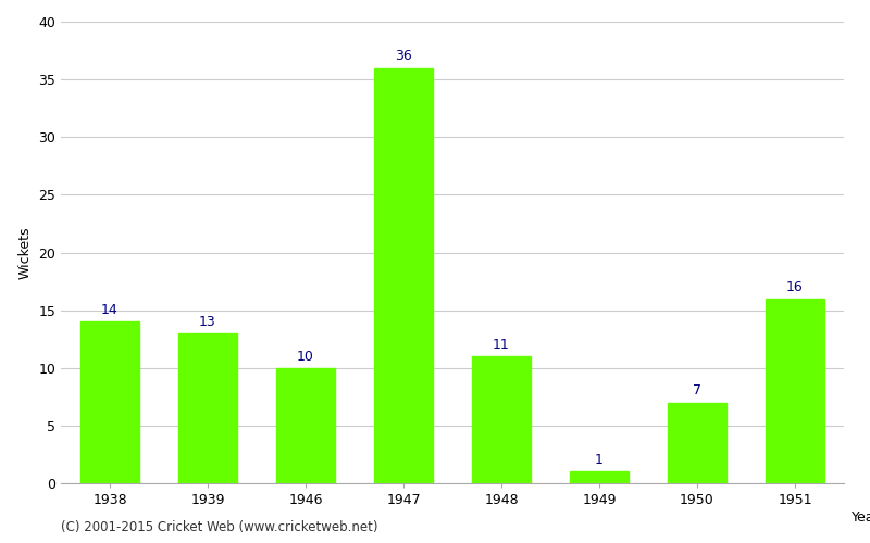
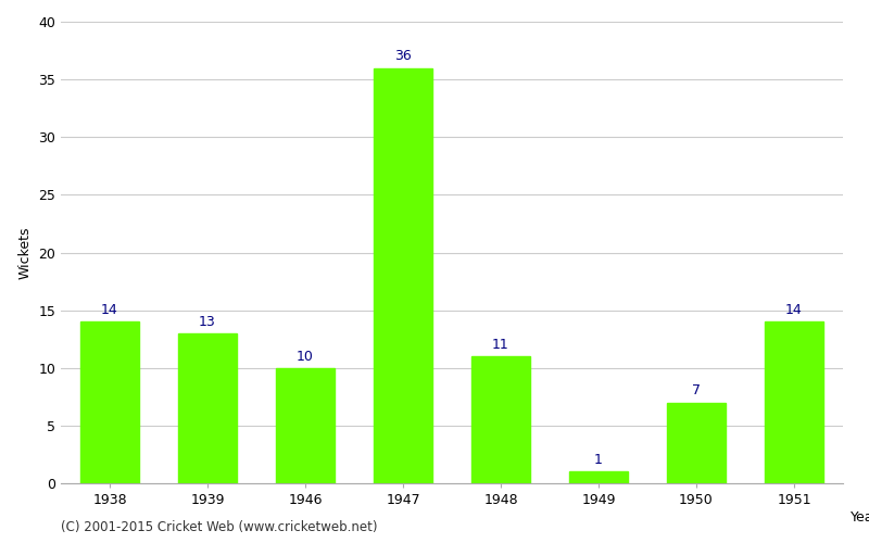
1951: 16 -> 14
